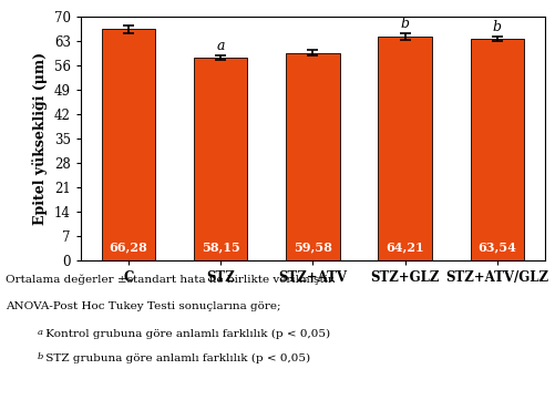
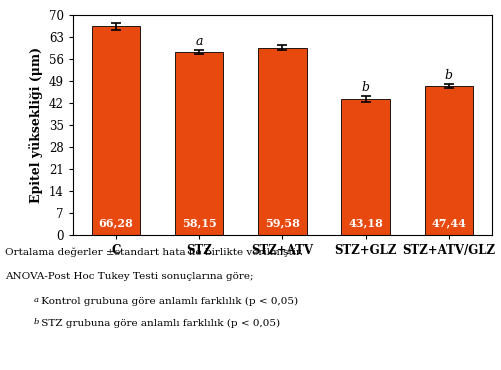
STZ+GLZ: 64,21 -> 43,18
STZ+ATV/GLZ: 63,54 -> 47,44
